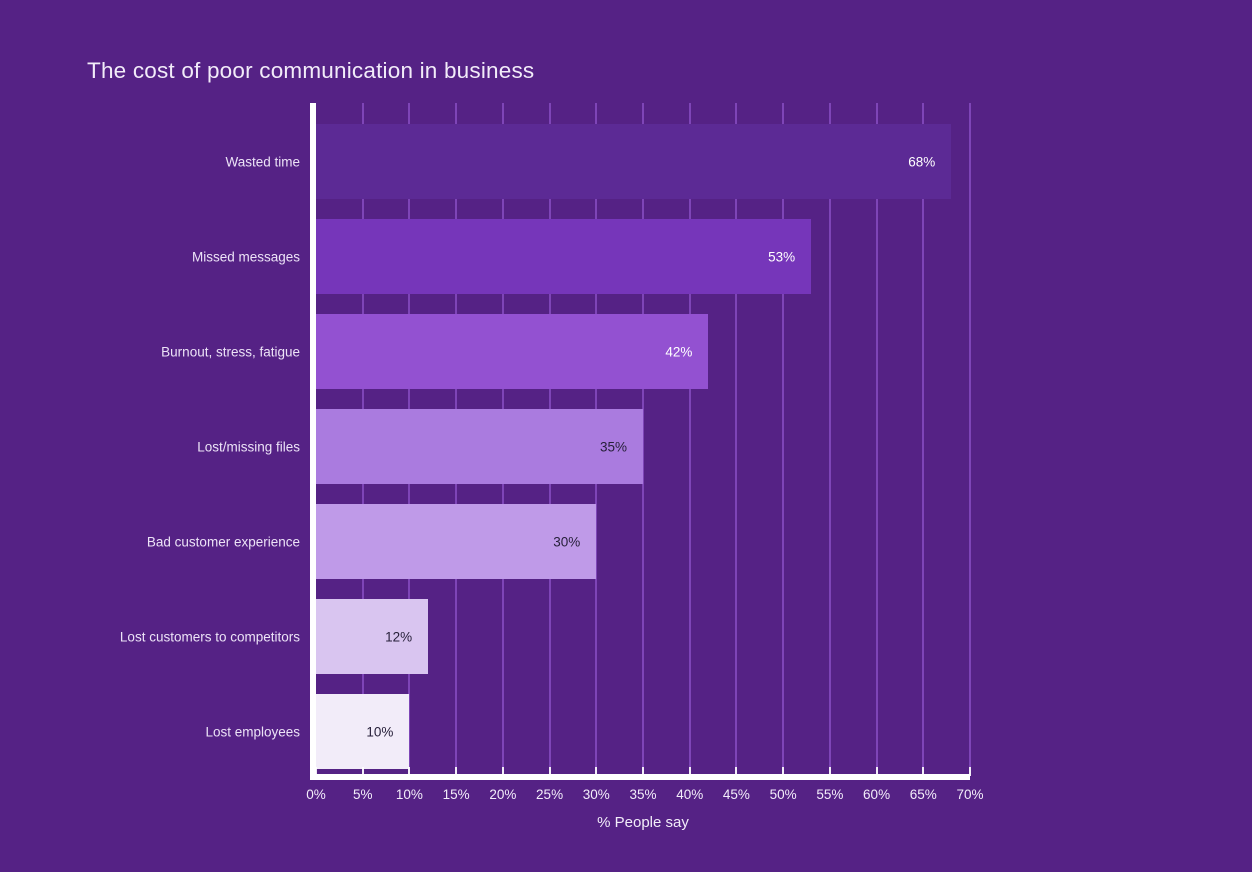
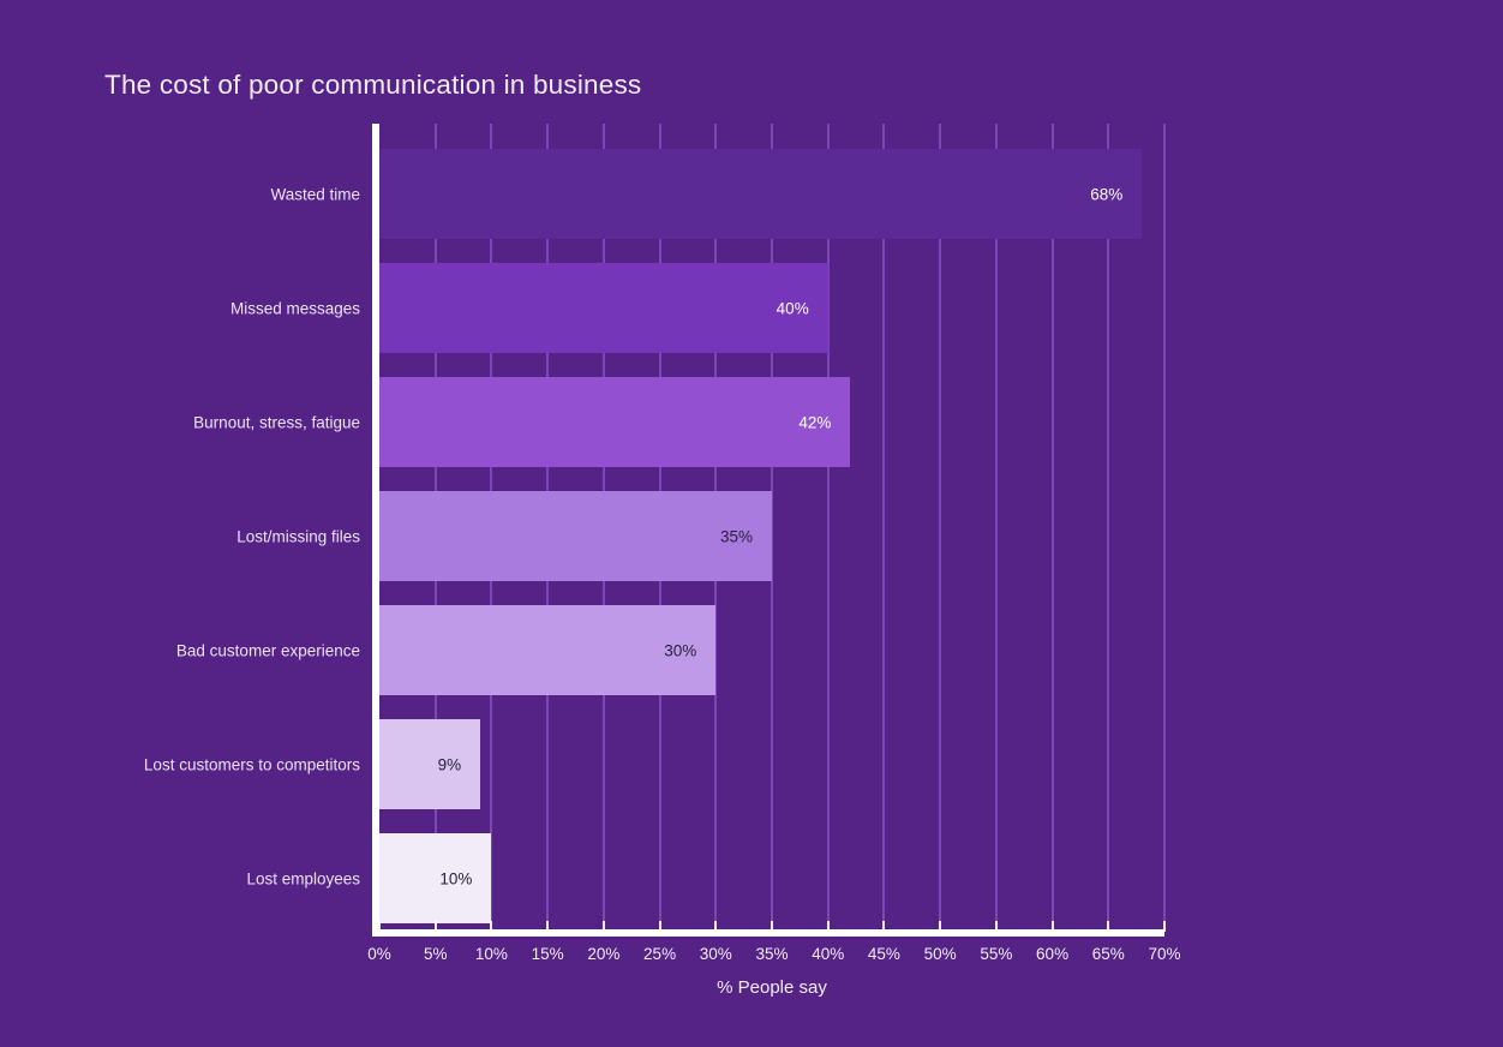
Missed messages: 53% -> 40%
Lost customers to competitors: 12% -> 9%
